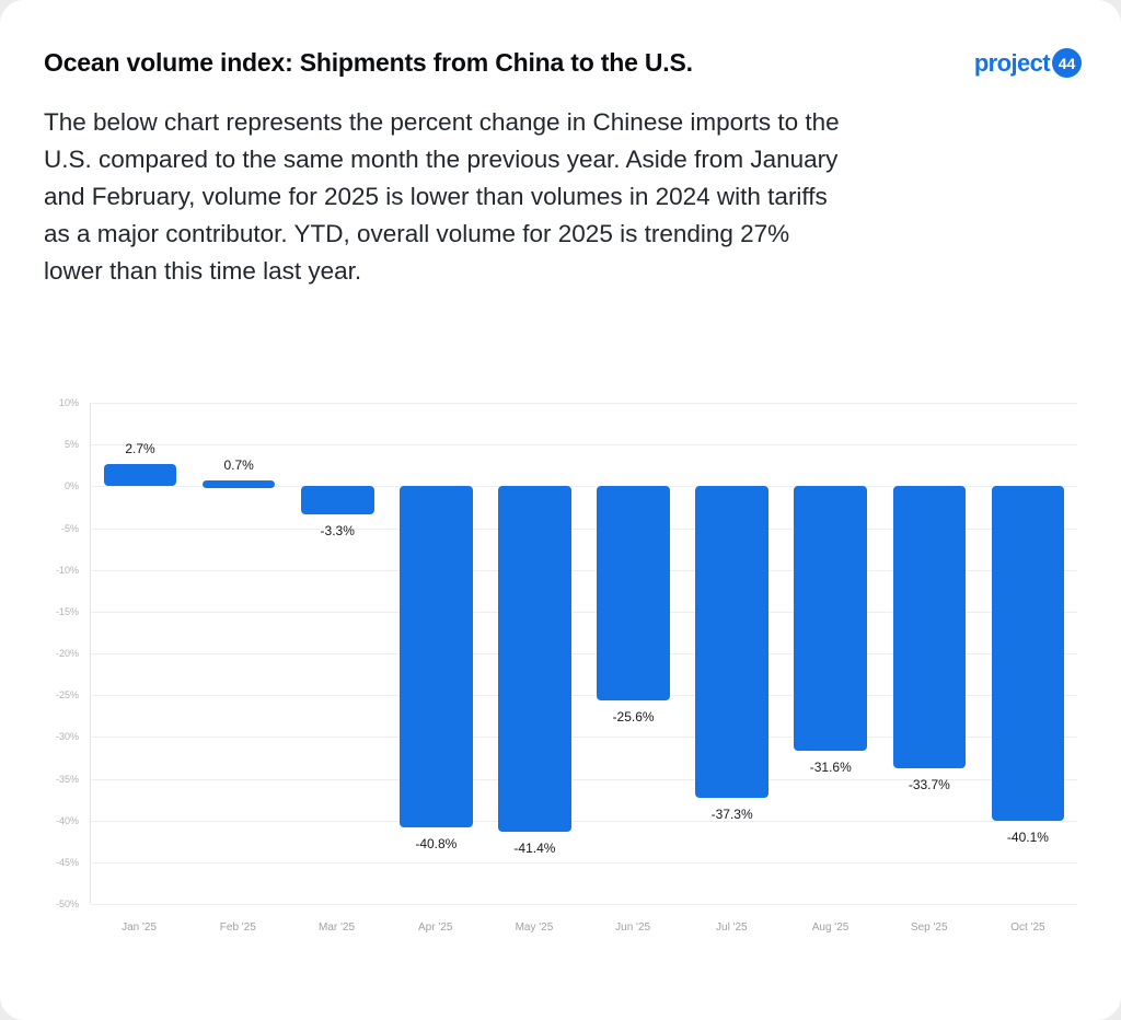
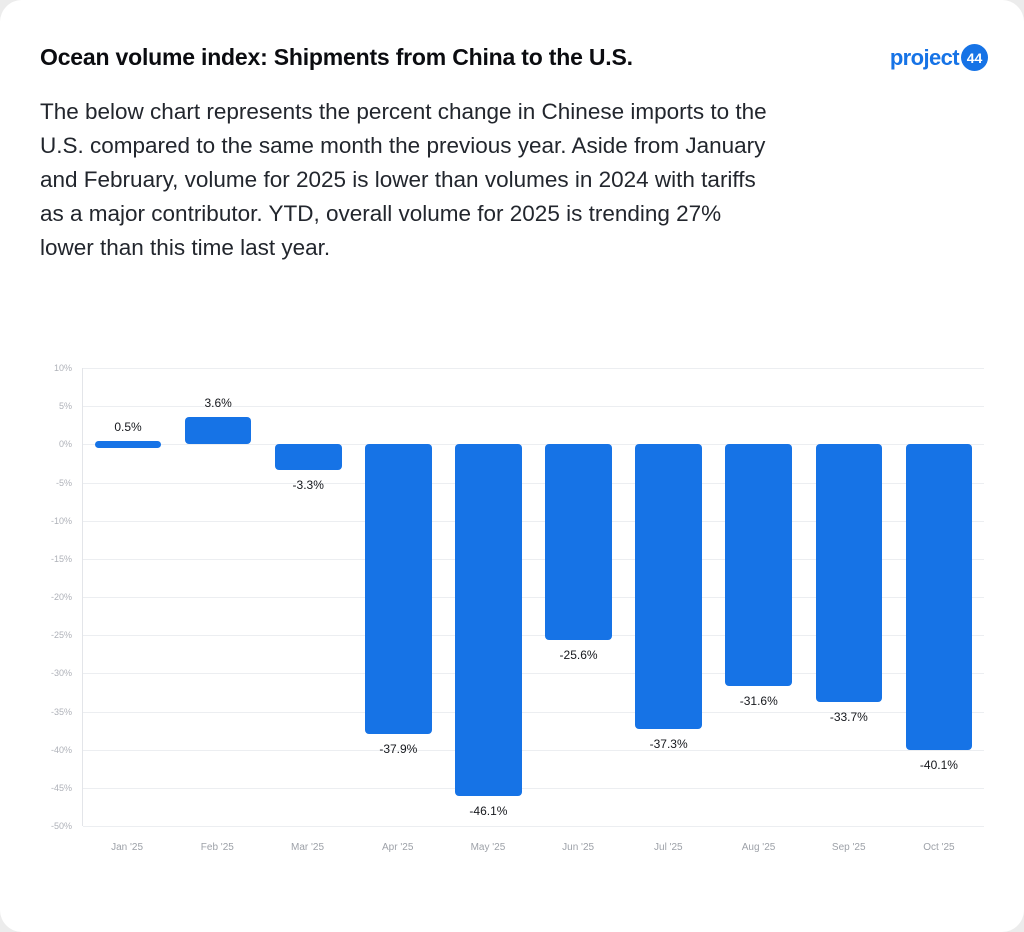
Jan '25: 2.7% -> 0.5%
Feb '25: 0.7% -> 3.6%
Apr '25: -40.8% -> -37.9%
May '25: -41.4% -> -46.1%
